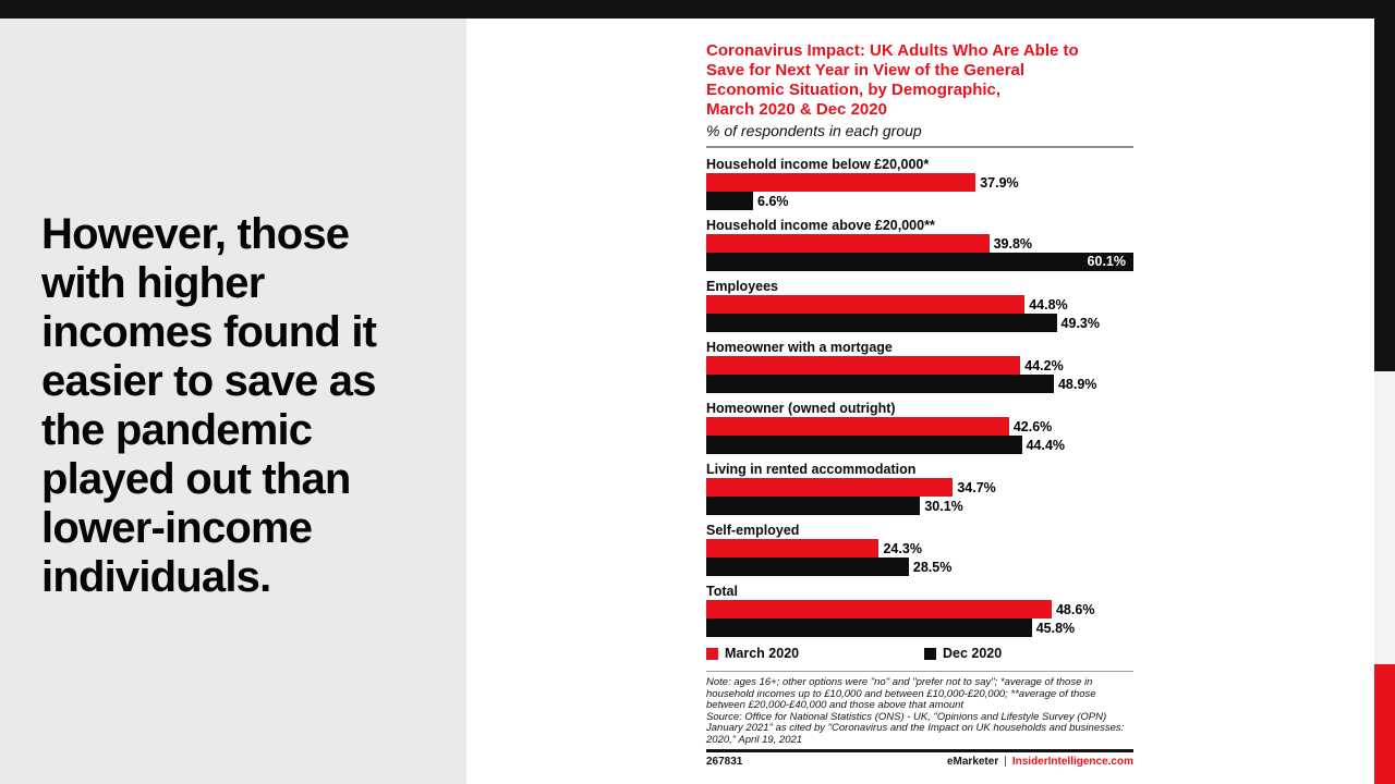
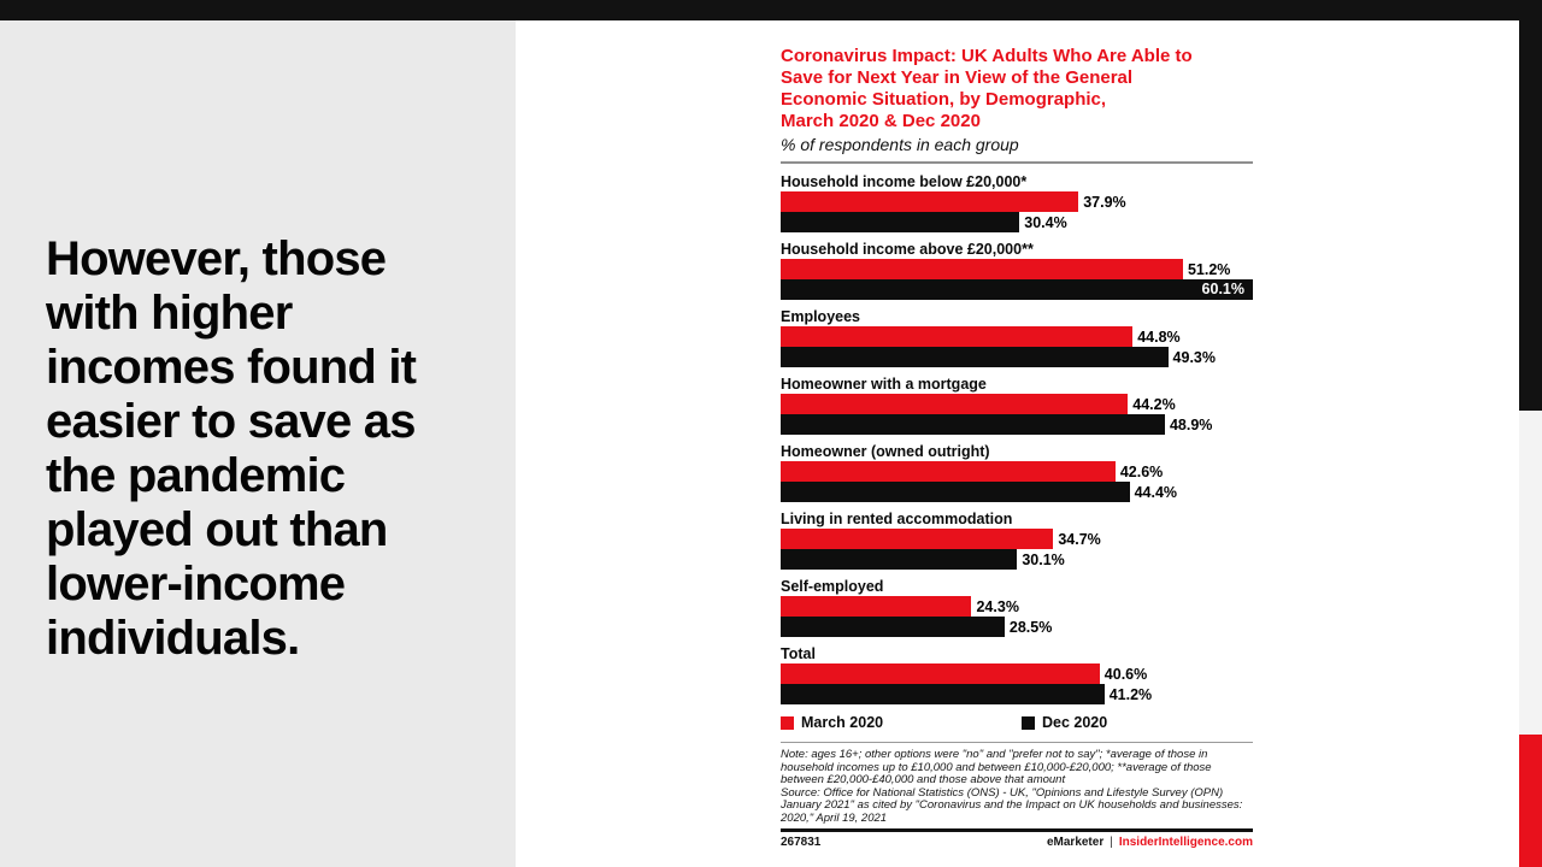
Dec 2020/Household income below £20,000*: 6.6% -> 30.4%
March 2020/Household income above £20,000**: 39.8% -> 51.2%
March 2020/Total: 48.6% -> 40.6%
Dec 2020/Total: 45.8% -> 41.2%
